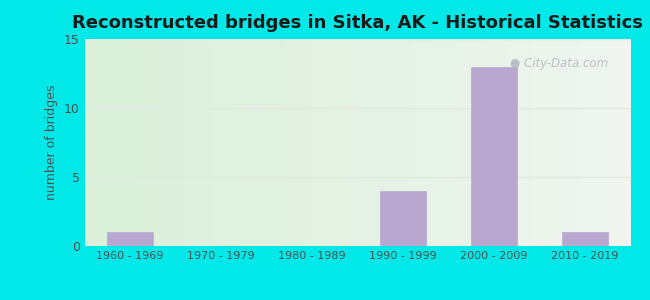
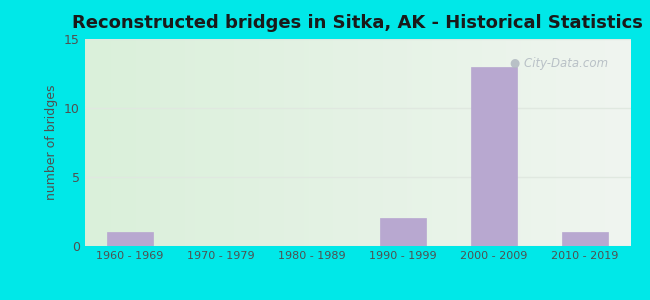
1990 - 1999: 4 -> 2
